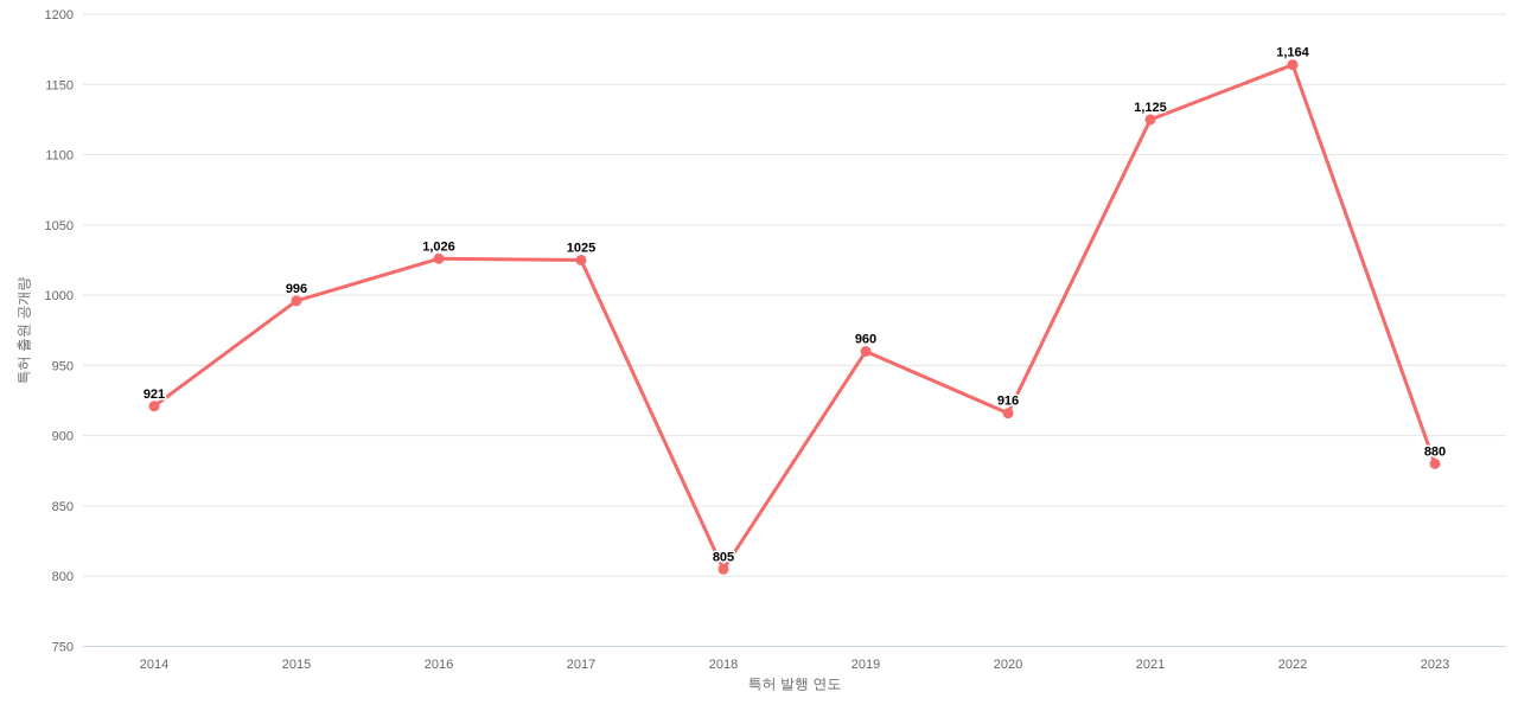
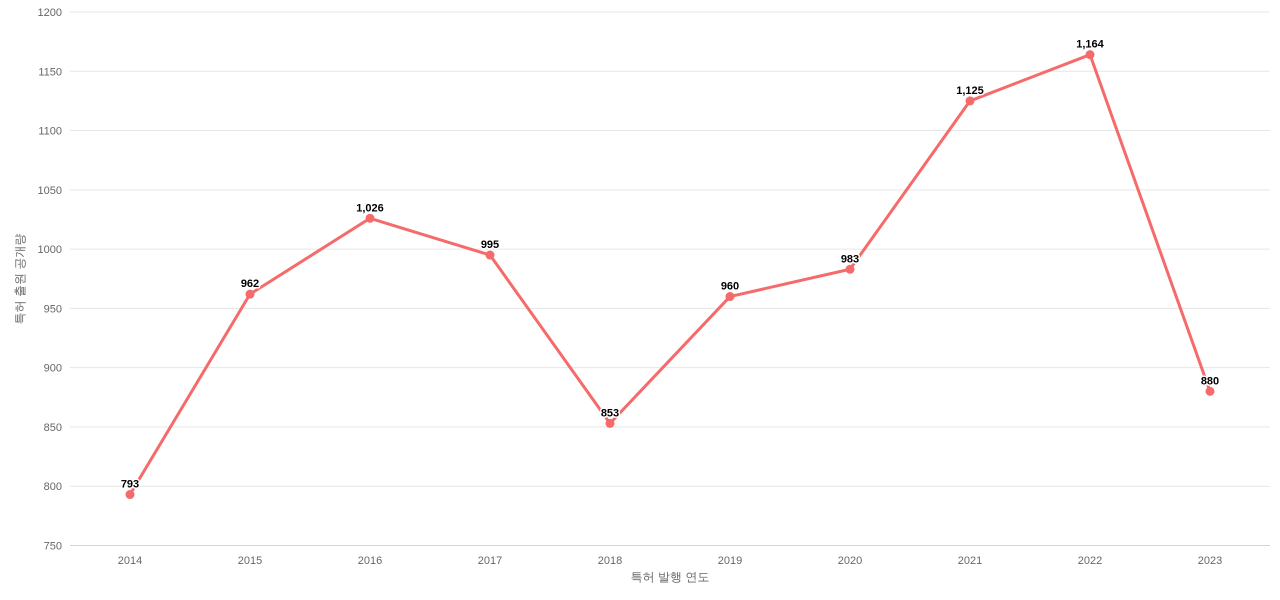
2014: 921 -> 793
2015: 996 -> 962
2017: 1025 -> 995
2018: 805 -> 853
2020: 916 -> 983
